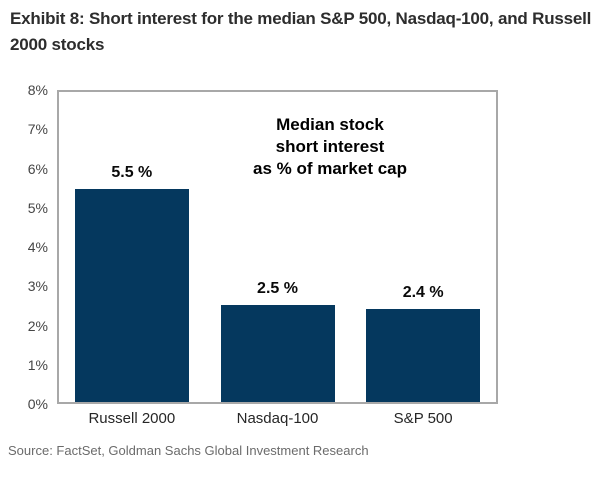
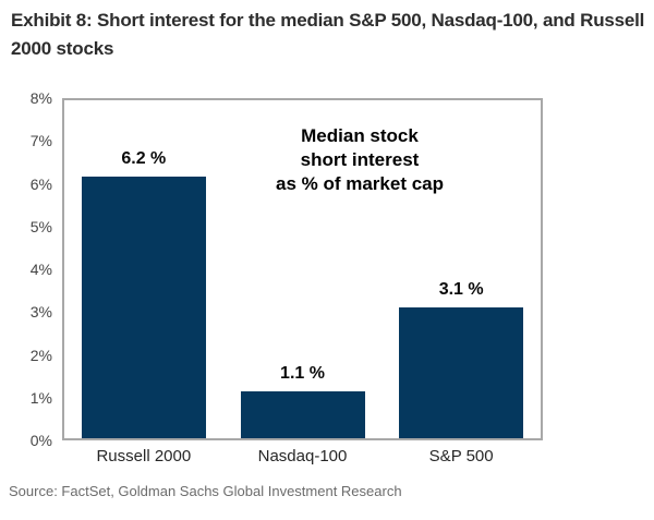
Russell 2000: 5.5 -> 6.2
Nasdaq-100: 2.5 -> 1.1
S&P 500: 2.4 -> 3.1
